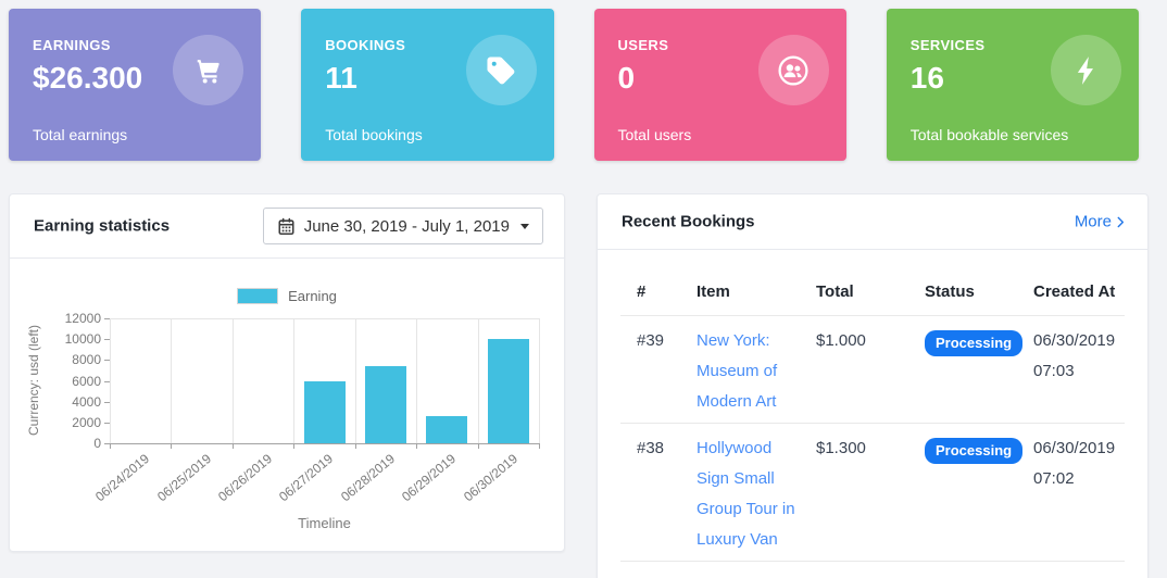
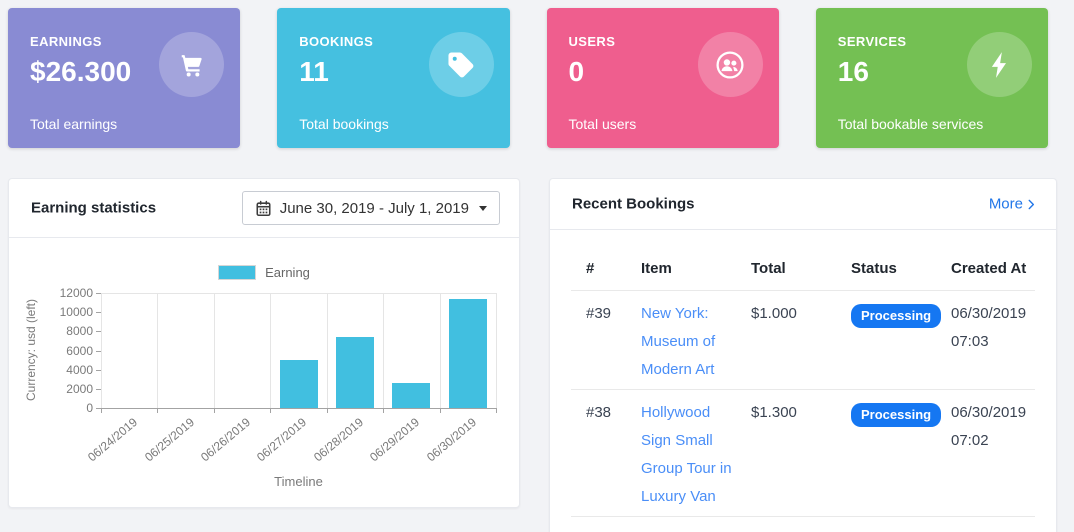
06/27/2019: 6000 -> 5000
06/30/2019: 10000 -> 11000
